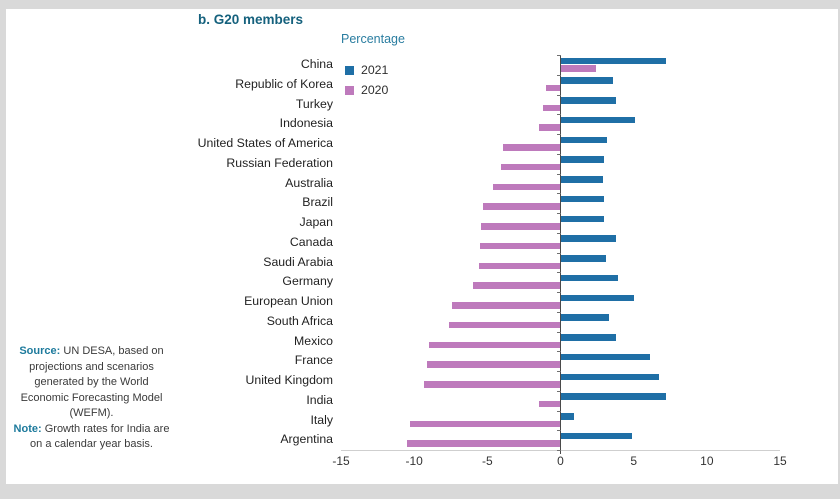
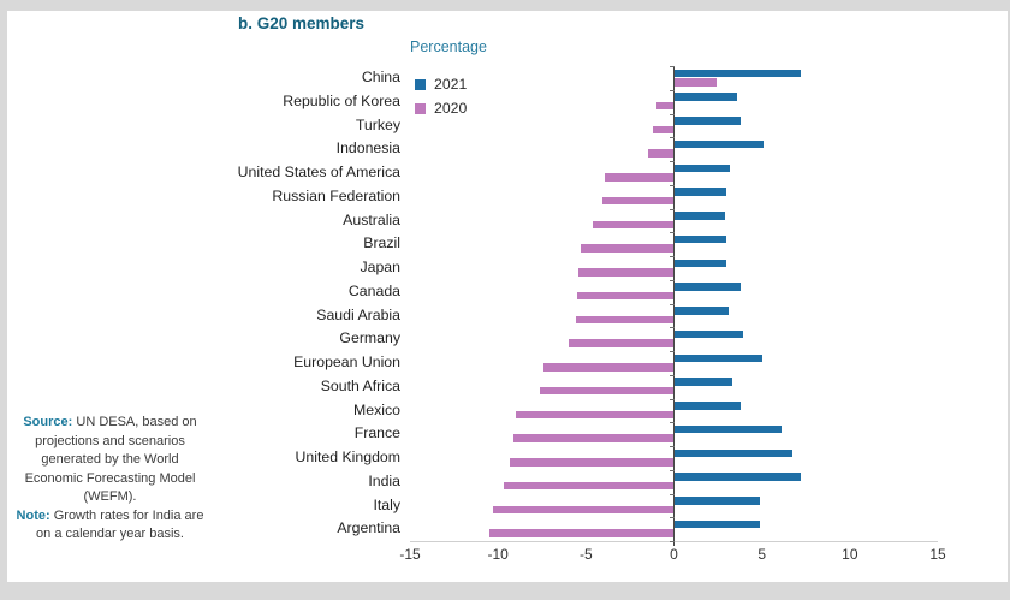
2020/India: -1.5 -> -9.7
2021/Italy: 0.9 -> 4.9
